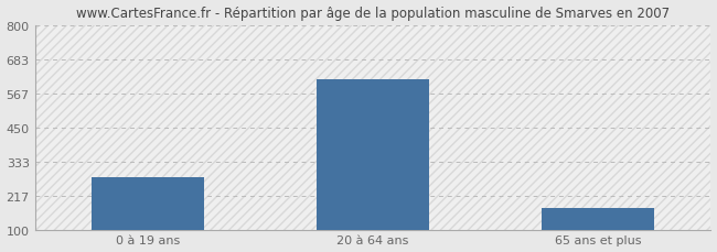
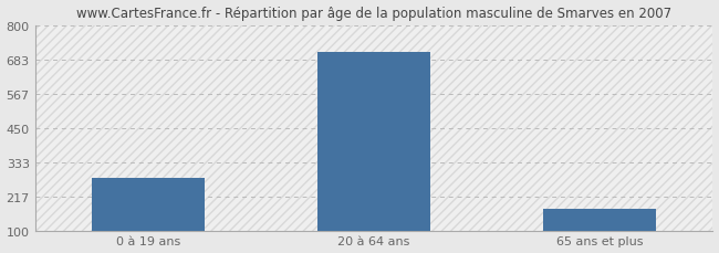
20 à 64 ans: 615 -> 710
